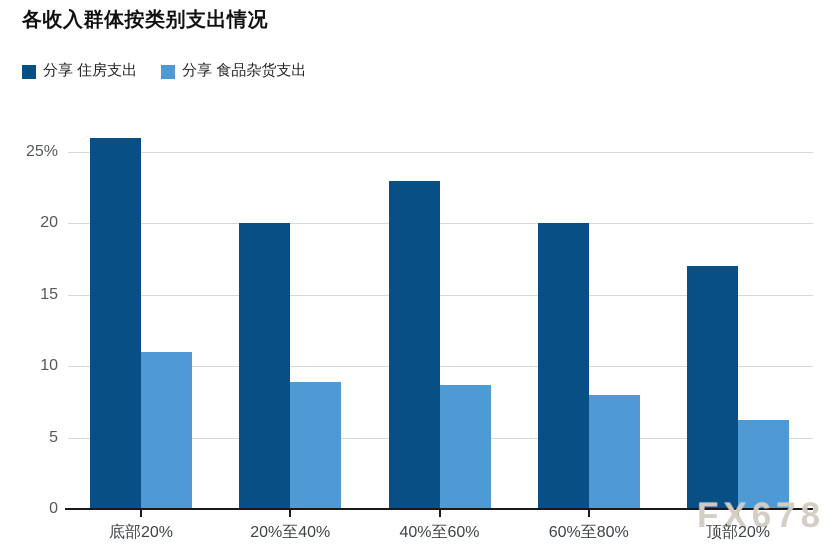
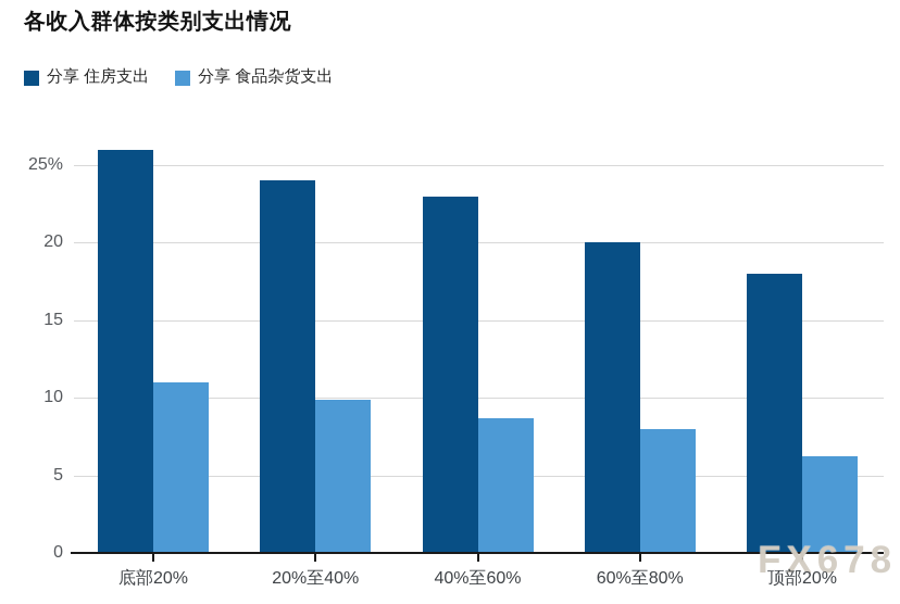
分享 住房支出/20%至40%: 20% -> 24%
分享 食品杂货支出/20%至40%: 8.9% -> 9.9%
分享 住房支出/顶部20%: 17% -> 18%
